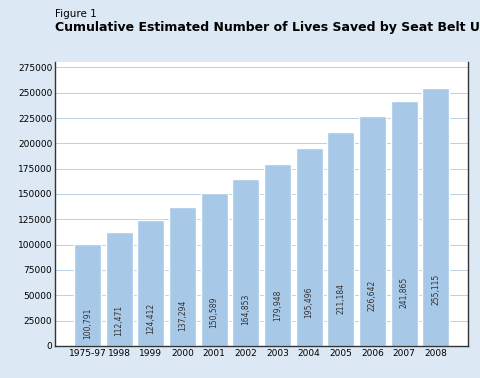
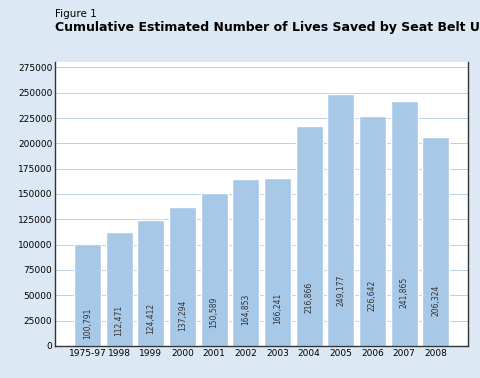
2003: 179,948 -> 166,241
2004: 195,496 -> 216,866
2005: 211,184 -> 249,177
2008: 255,115 -> 206,324
